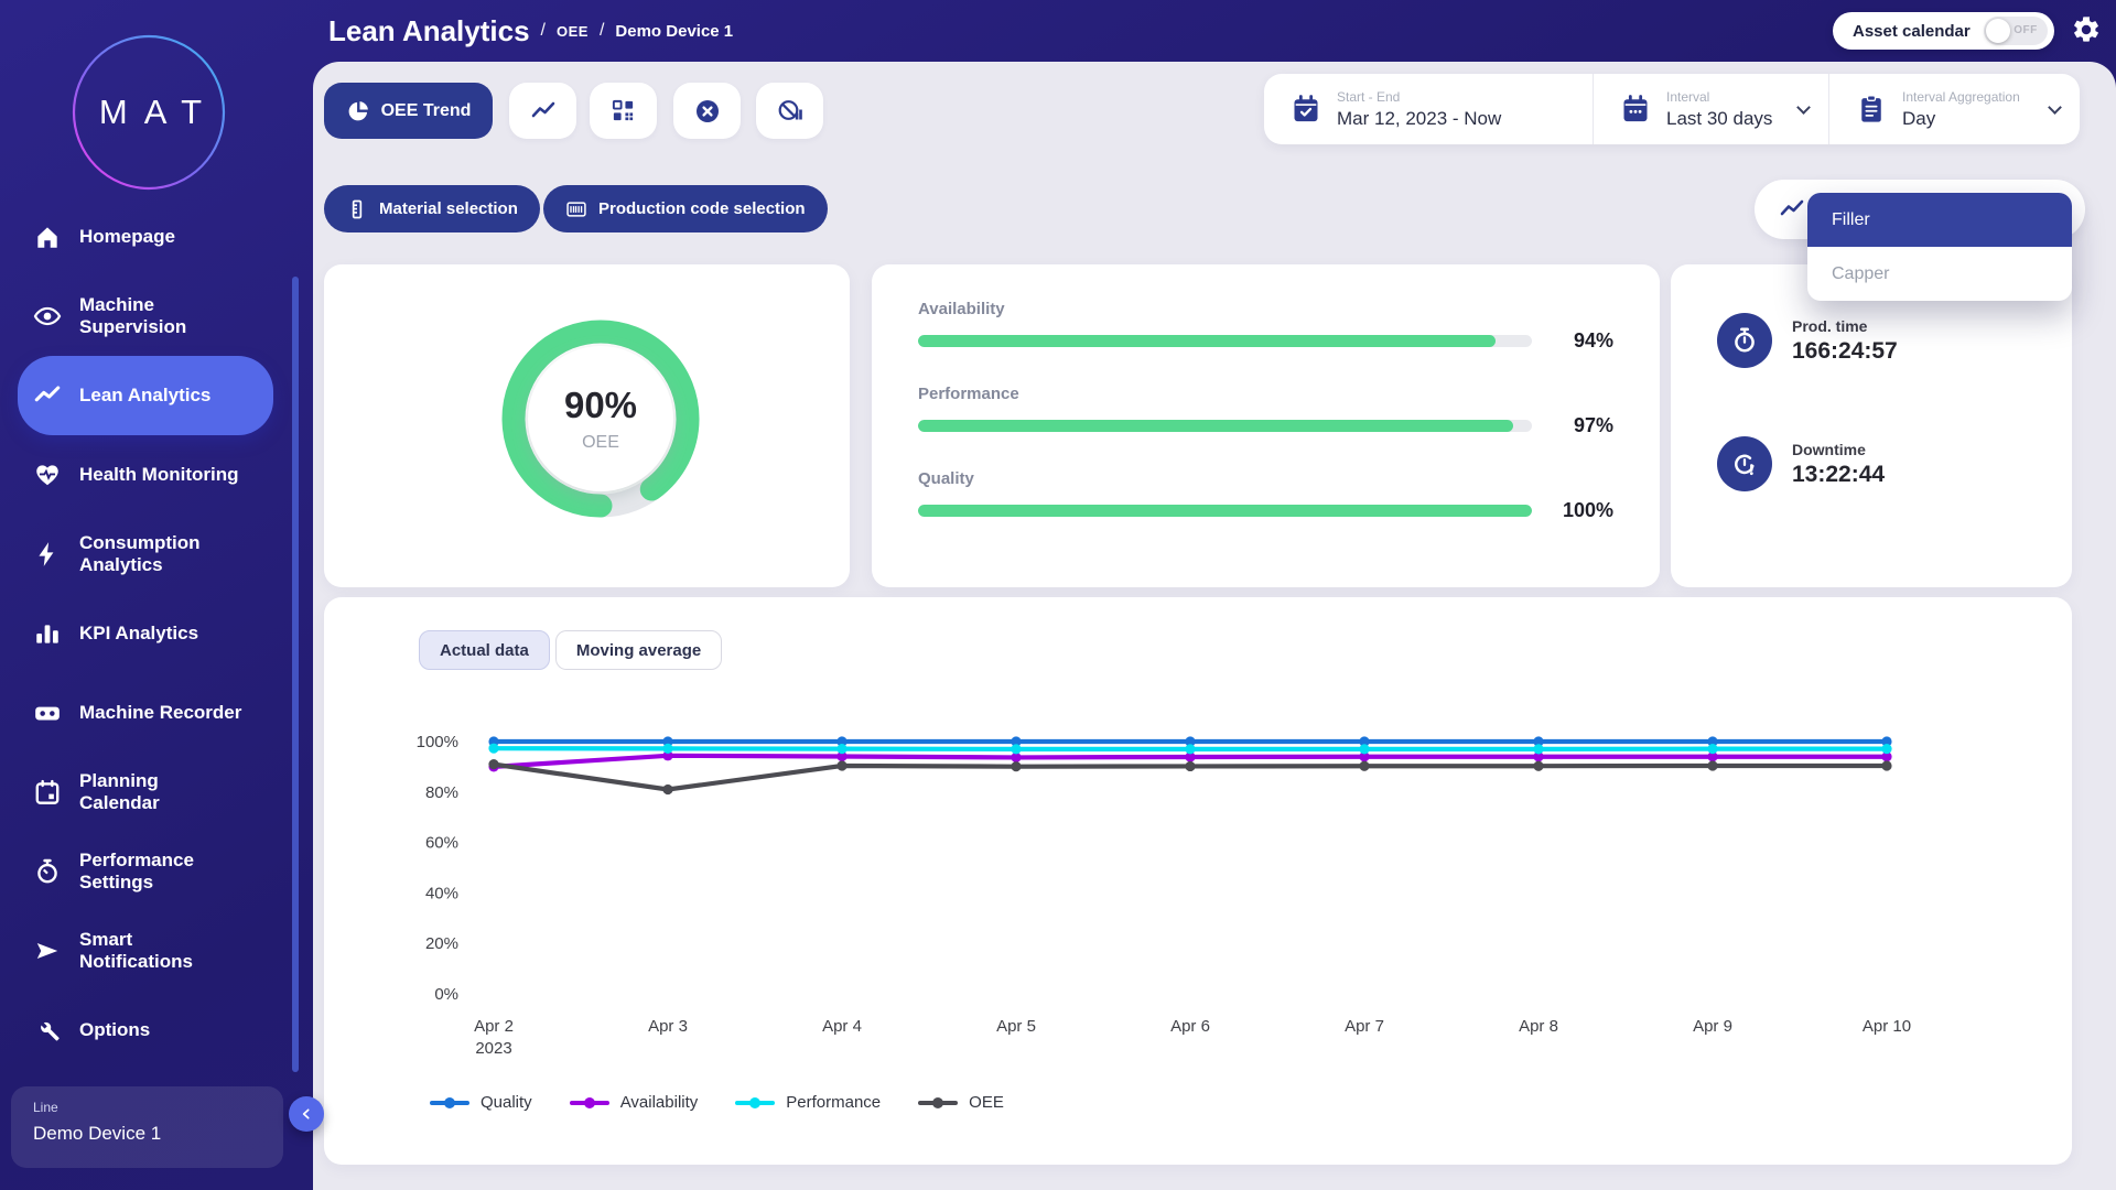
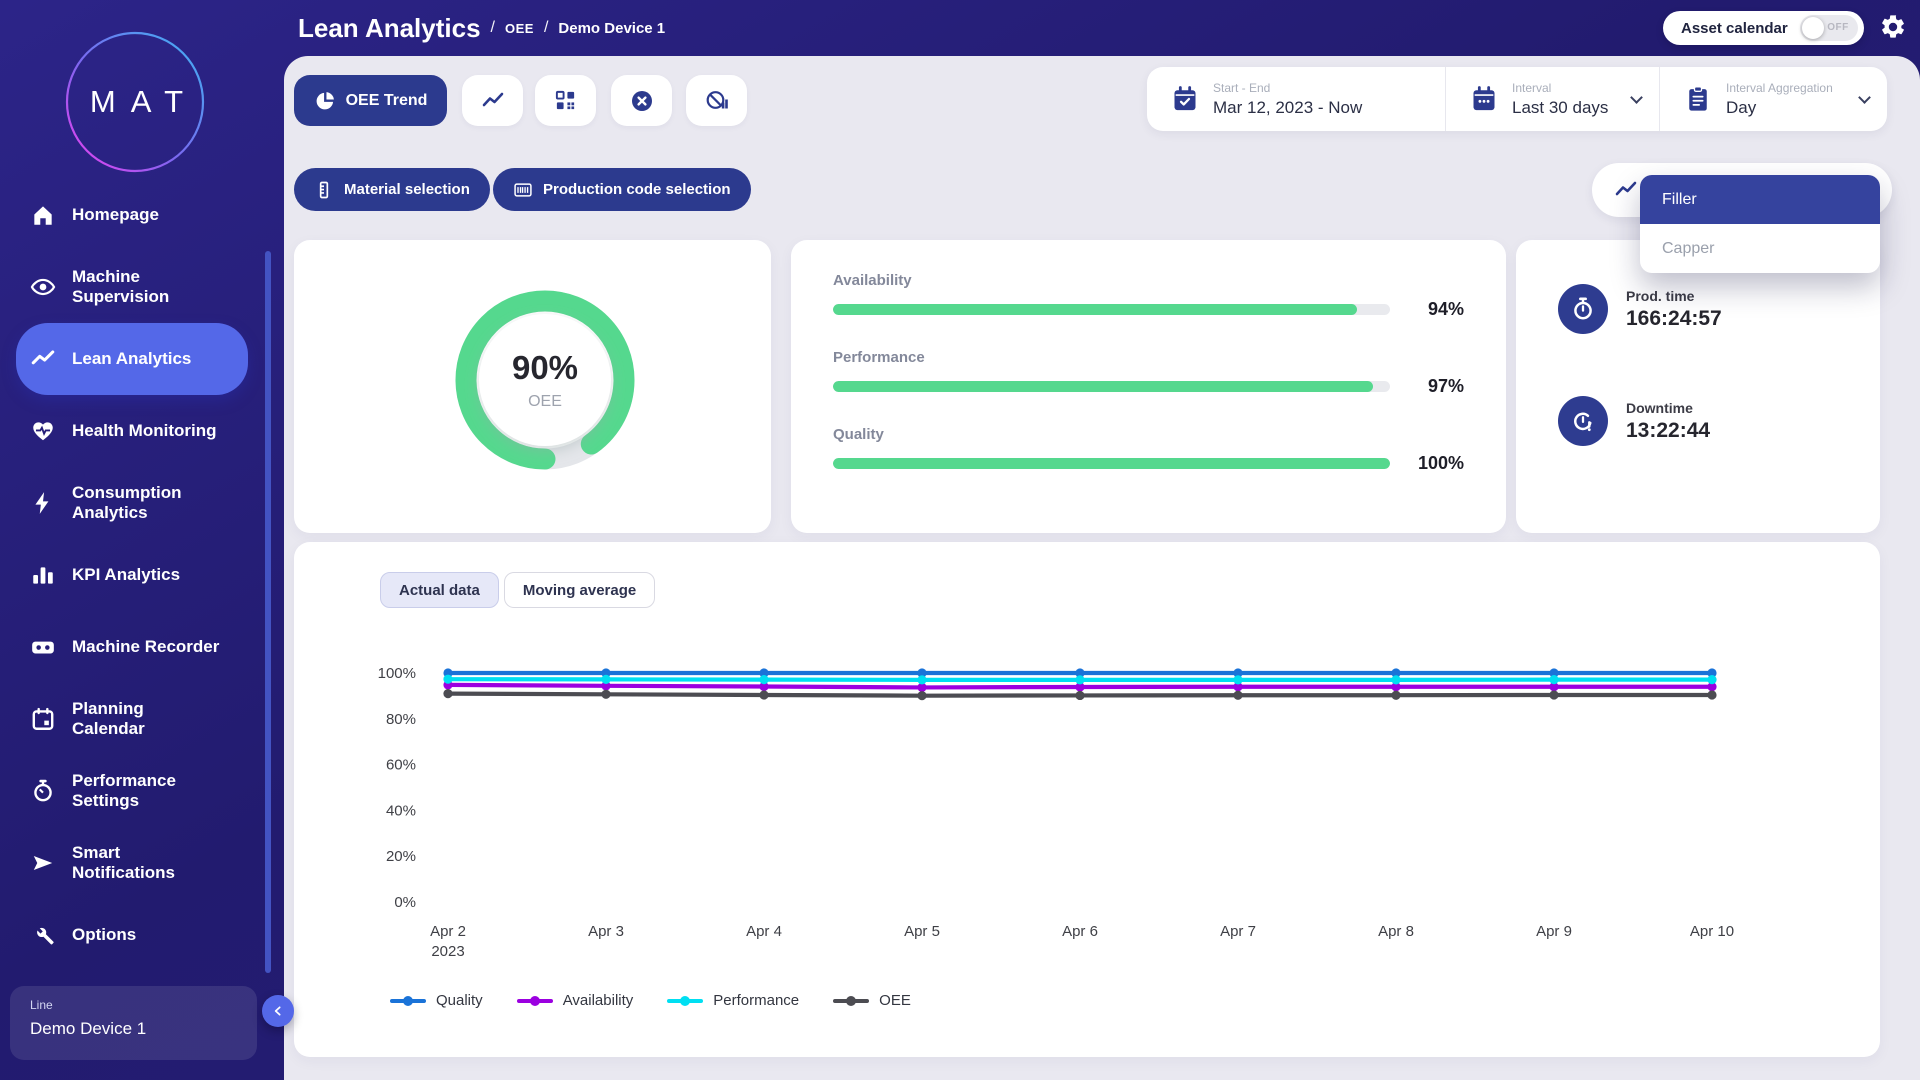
Availability/Apr 2: 90% -> 95%
OEE/Apr 3: 81% -> 91%
